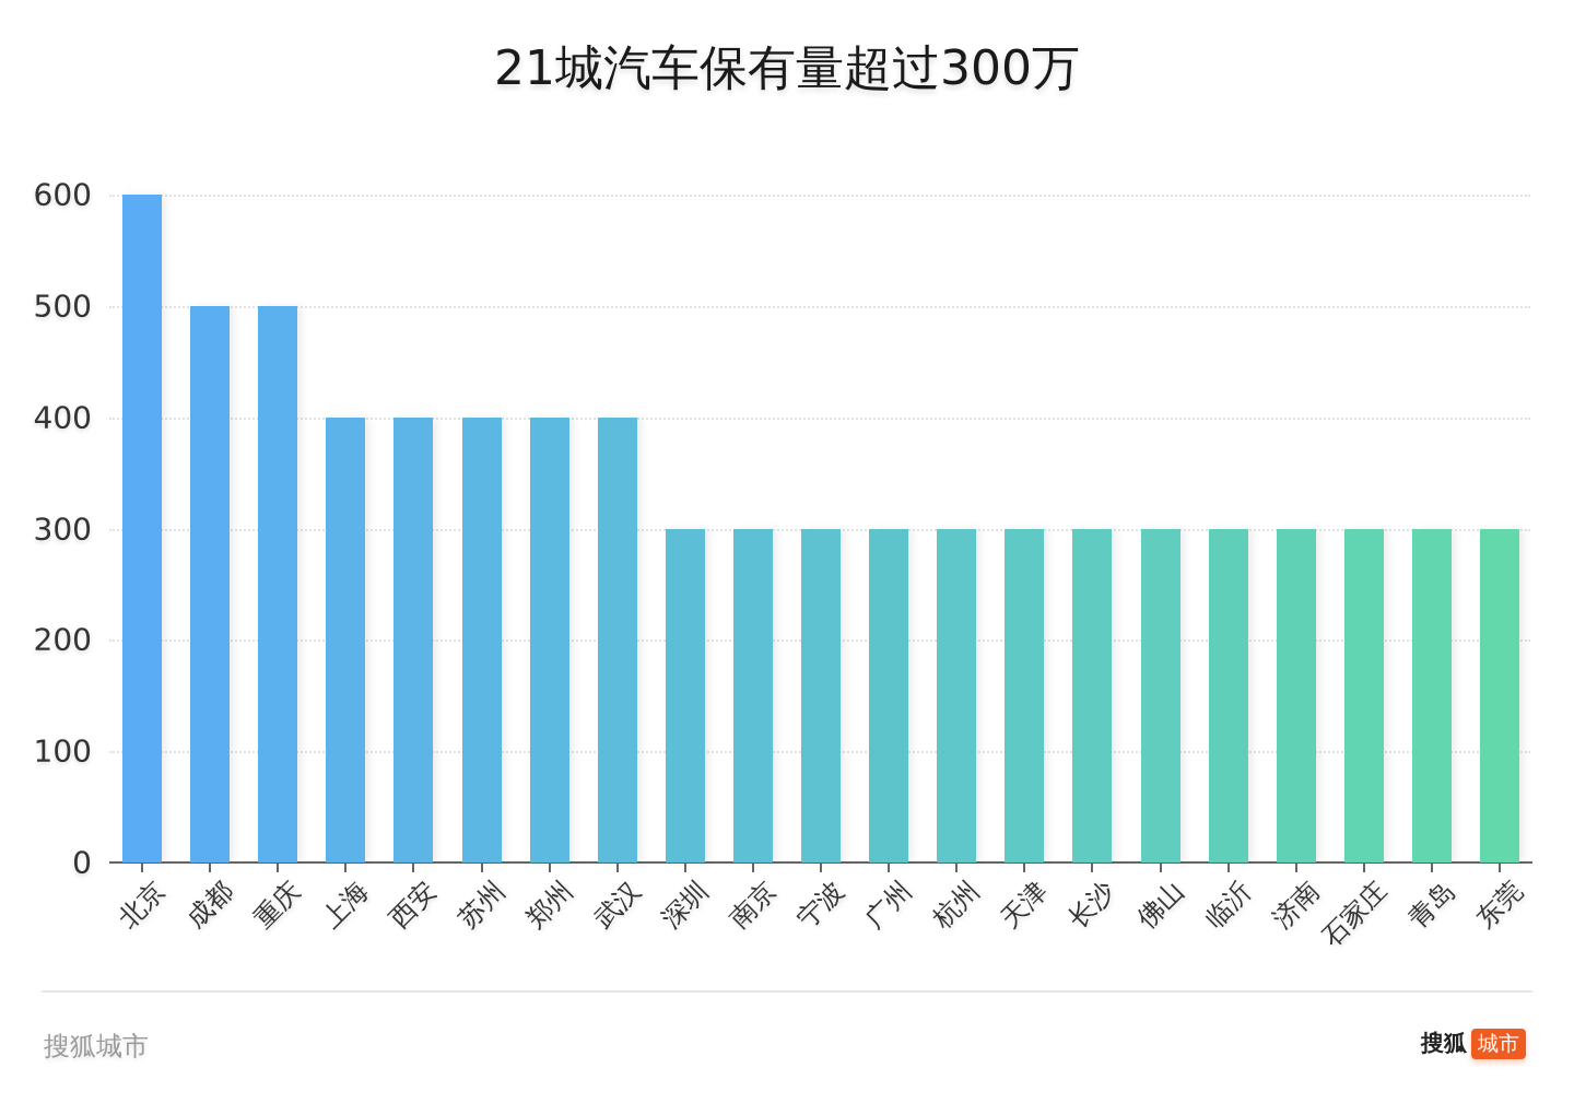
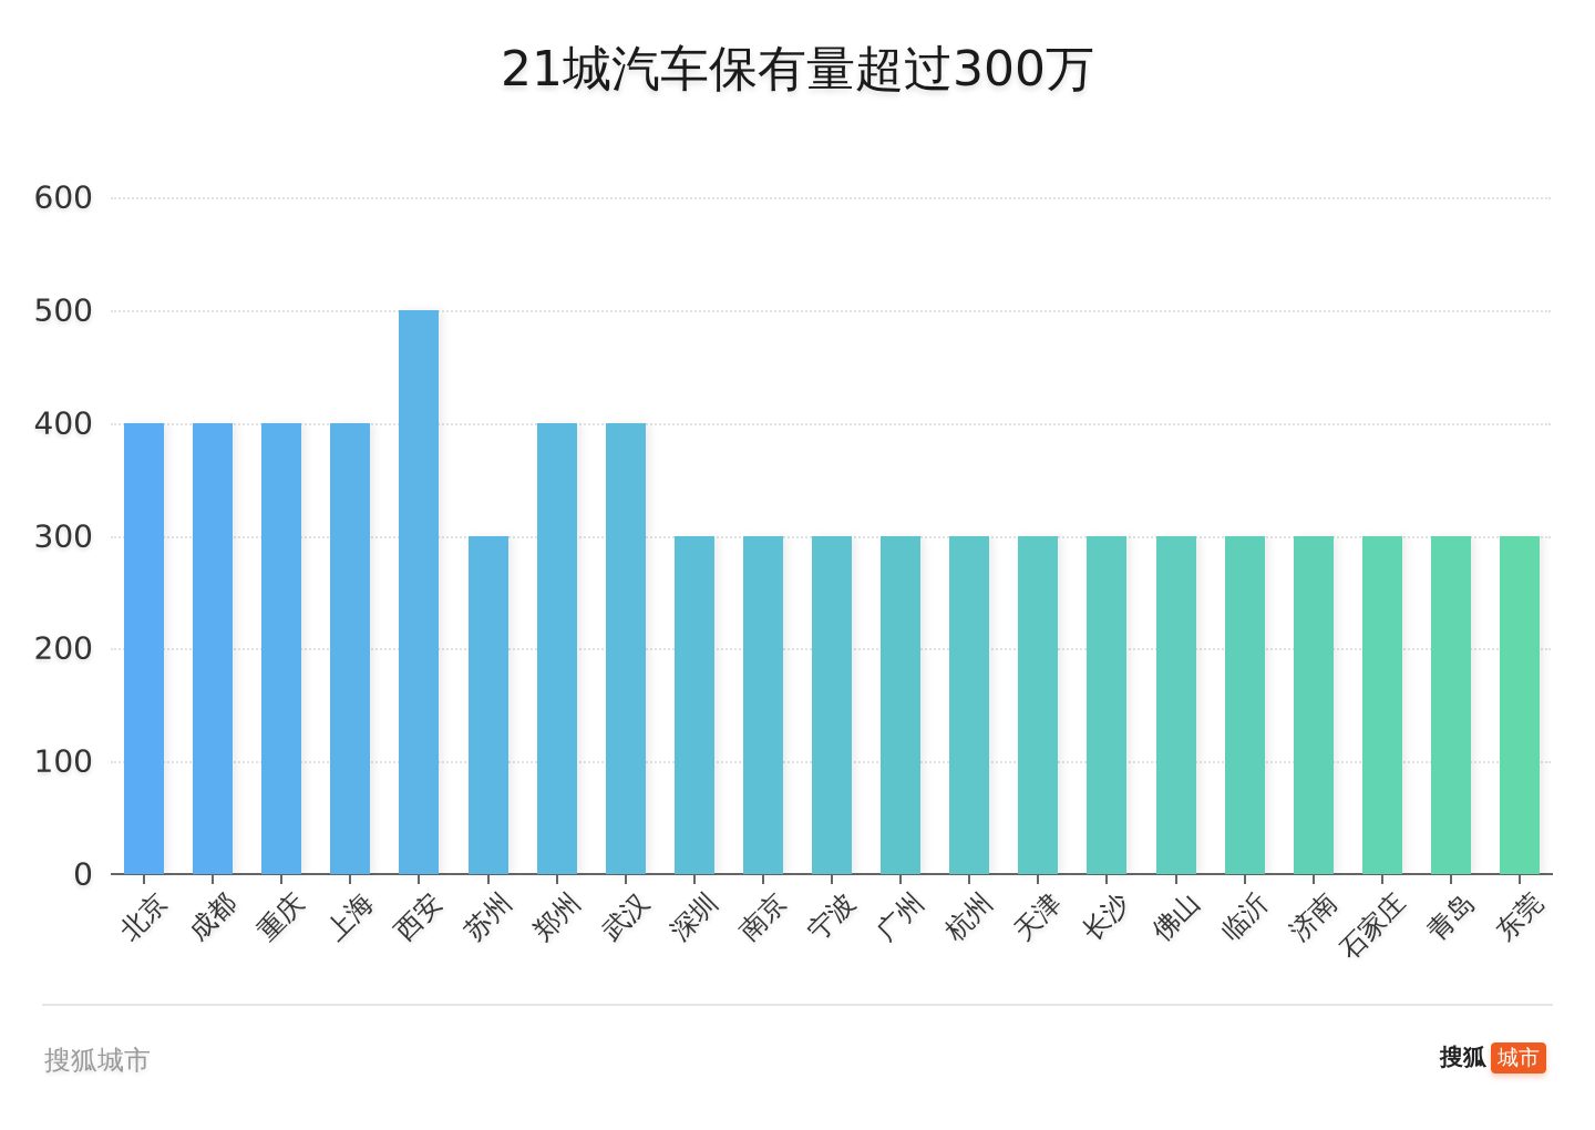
北京: 600 -> 400
成都: 500 -> 400
重庆: 500 -> 400
西安: 400 -> 500
苏州: 400 -> 300
